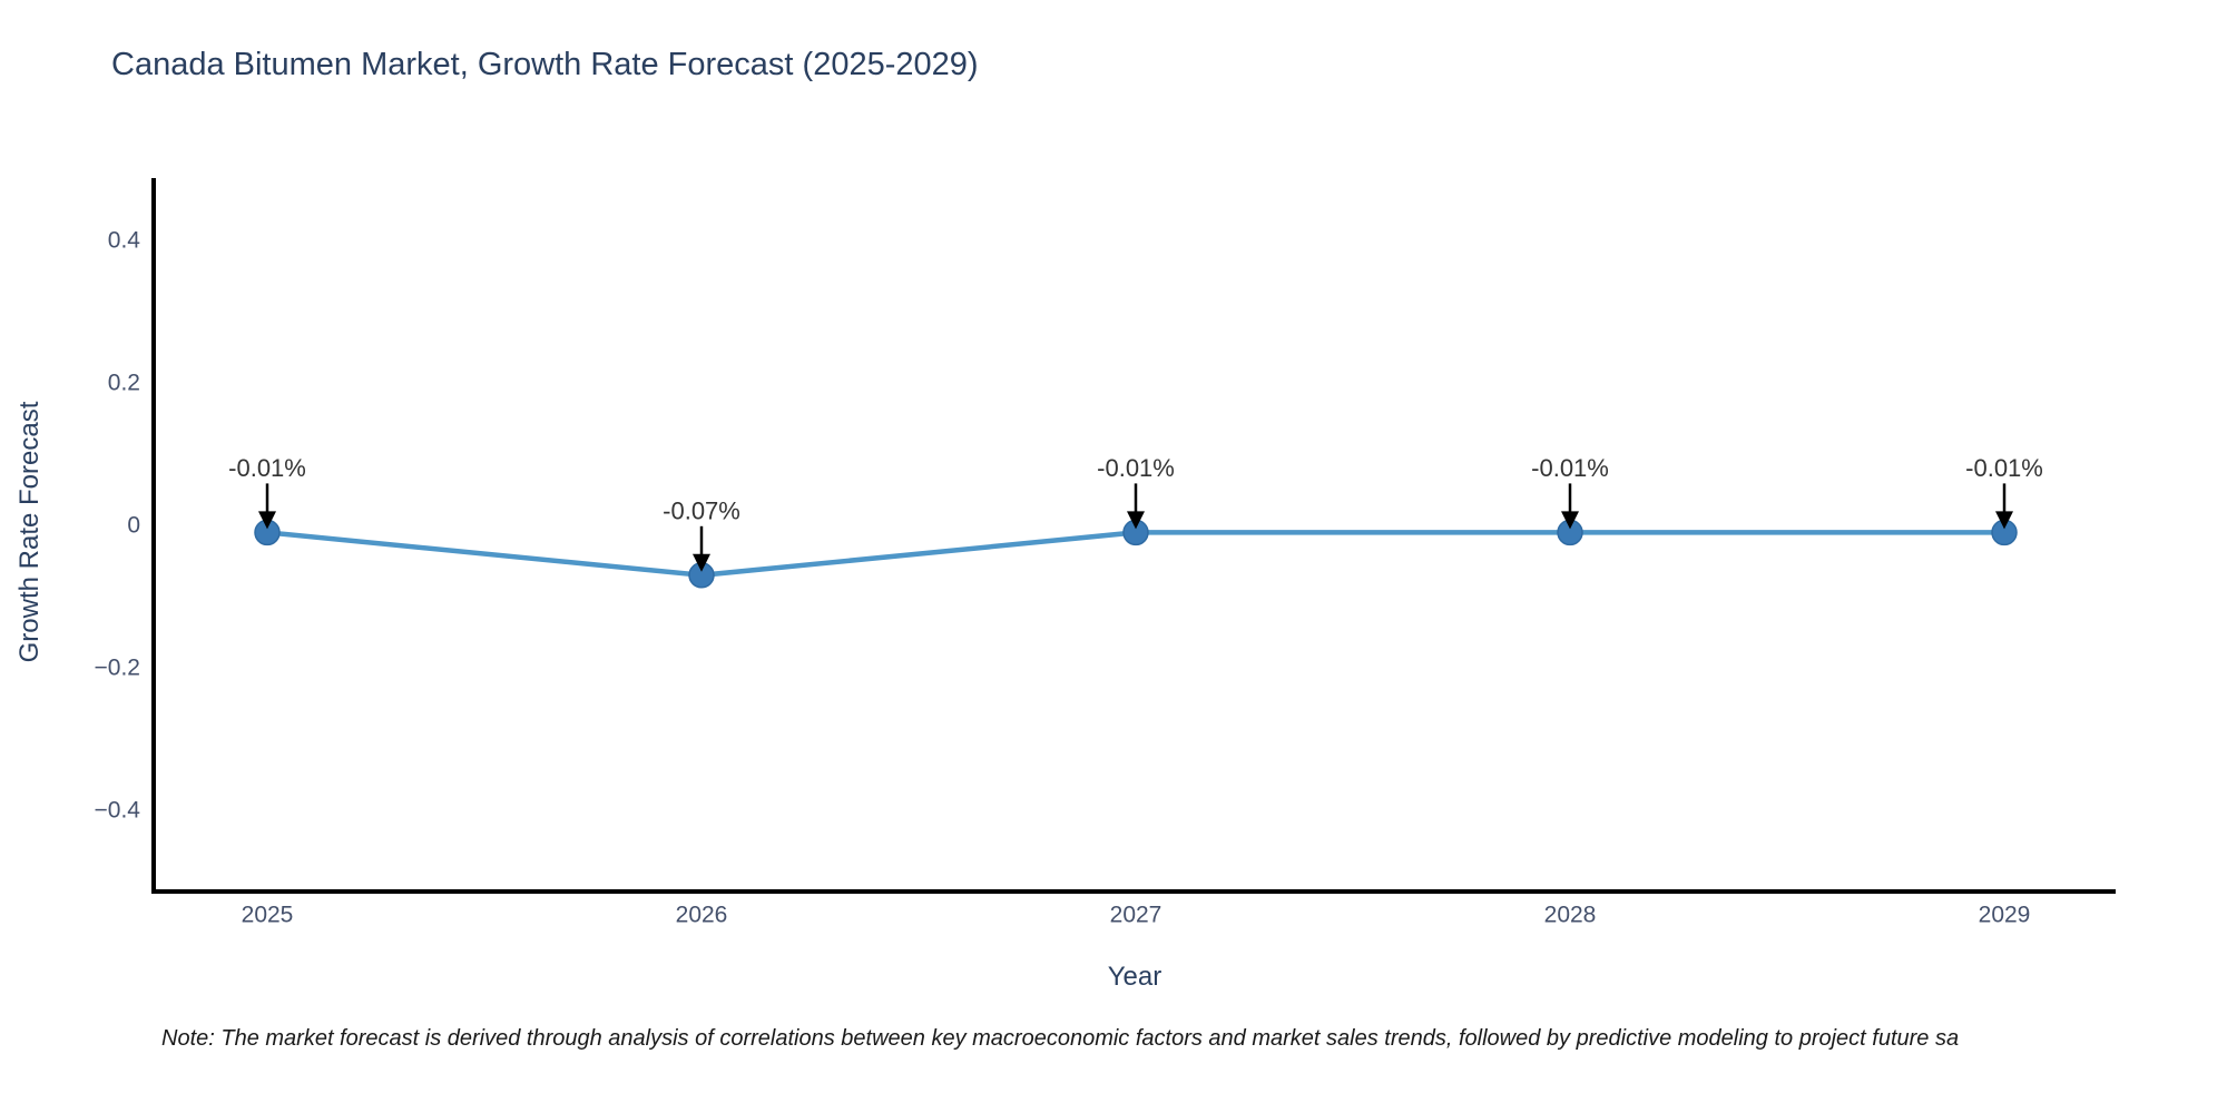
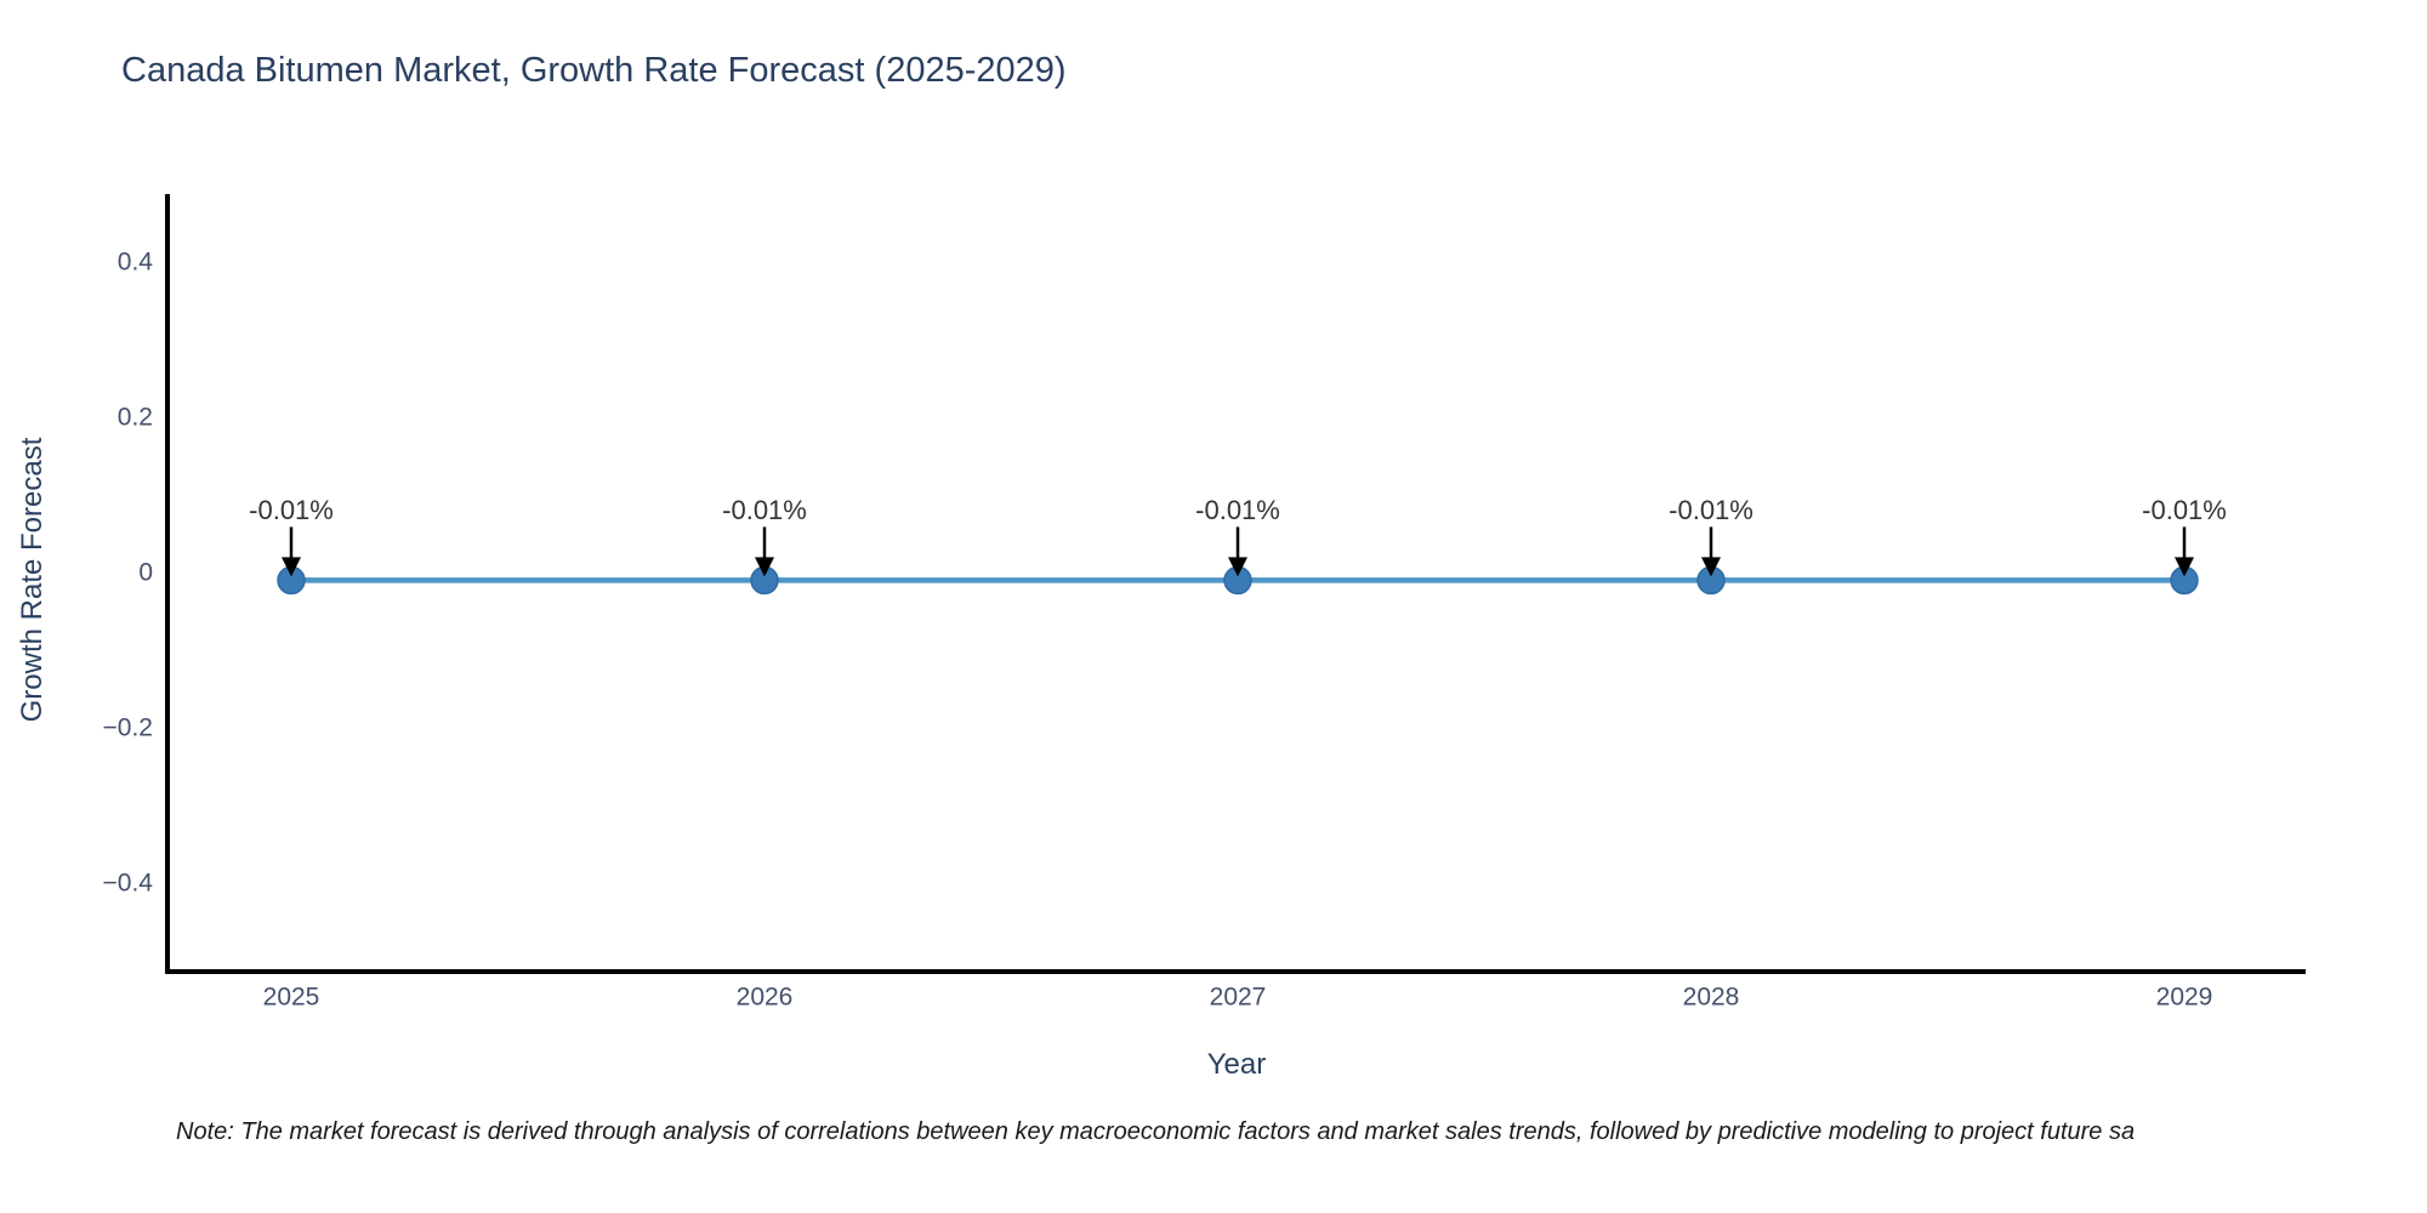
2026: -0.07% -> -0.01%
